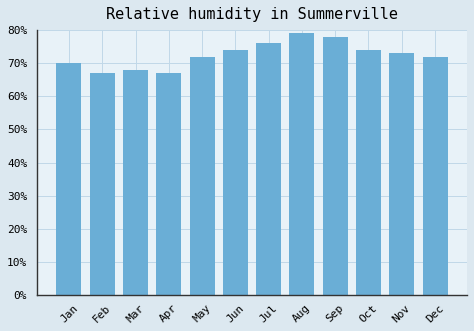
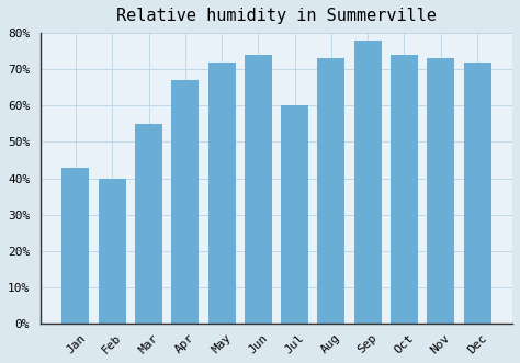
Jan: 70% -> 43%
Feb: 67% -> 40%
Mar: 68% -> 55%
Jul: 76% -> 60%
Aug: 79% -> 73%
